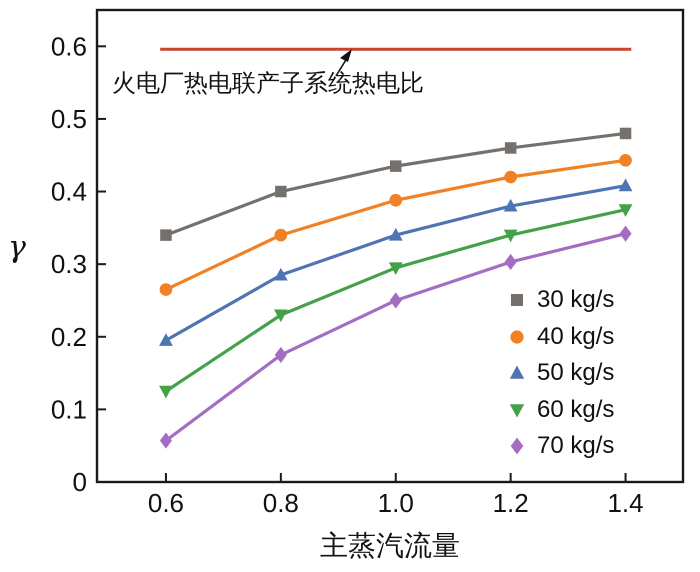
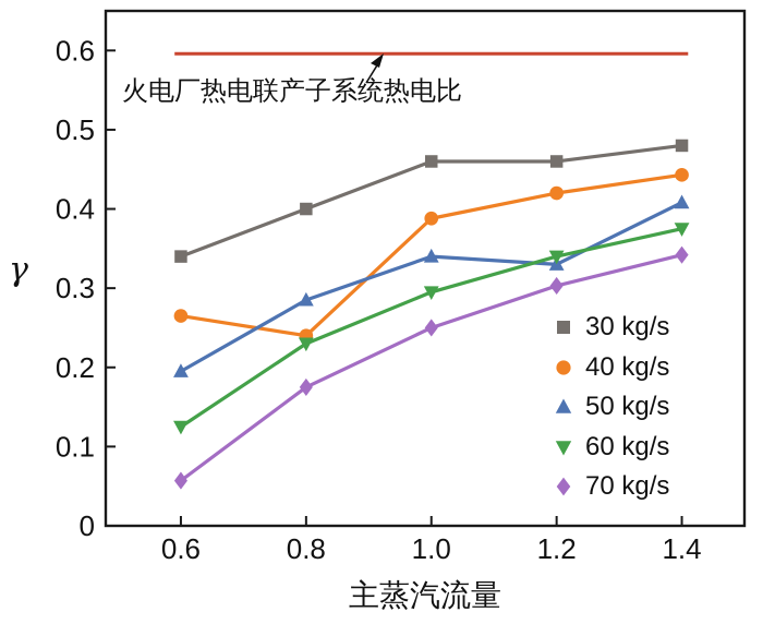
40 kg/s/0.8: 0.34 -> 0.24
30 kg/s/1.0: 0.43 -> 0.46
50 kg/s/1.2: 0.38 -> 0.33
